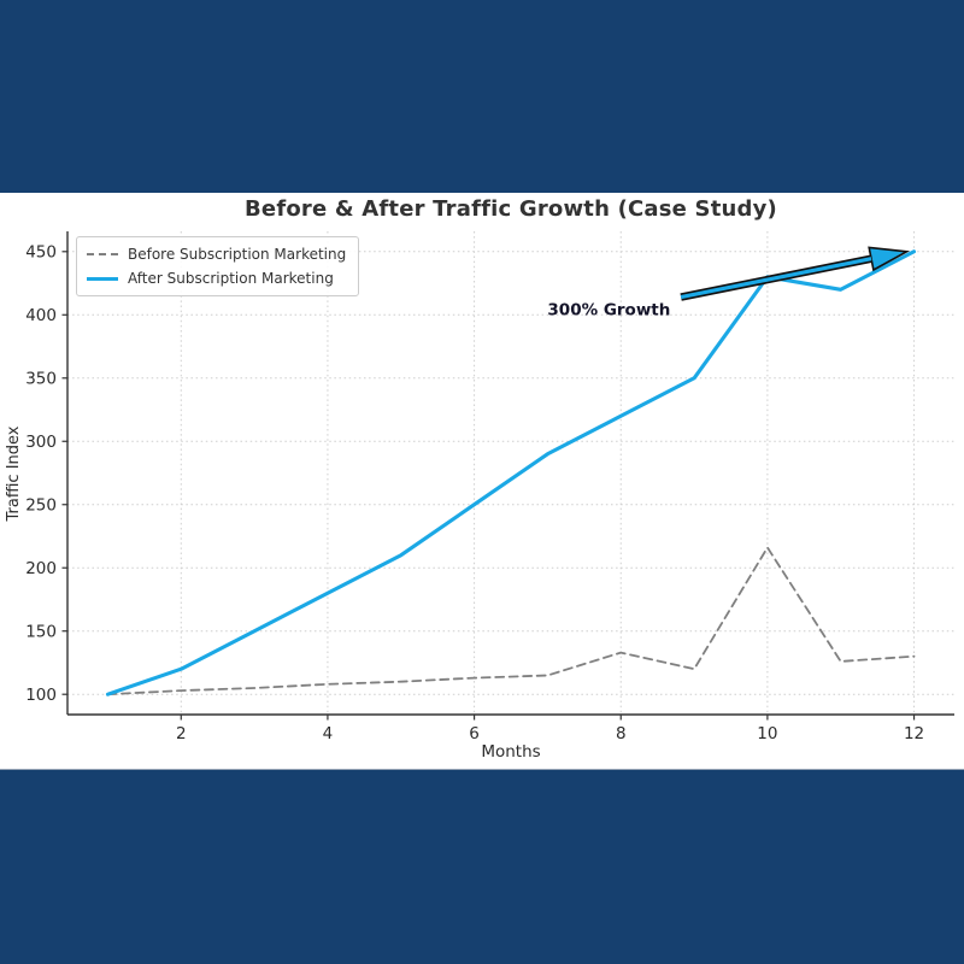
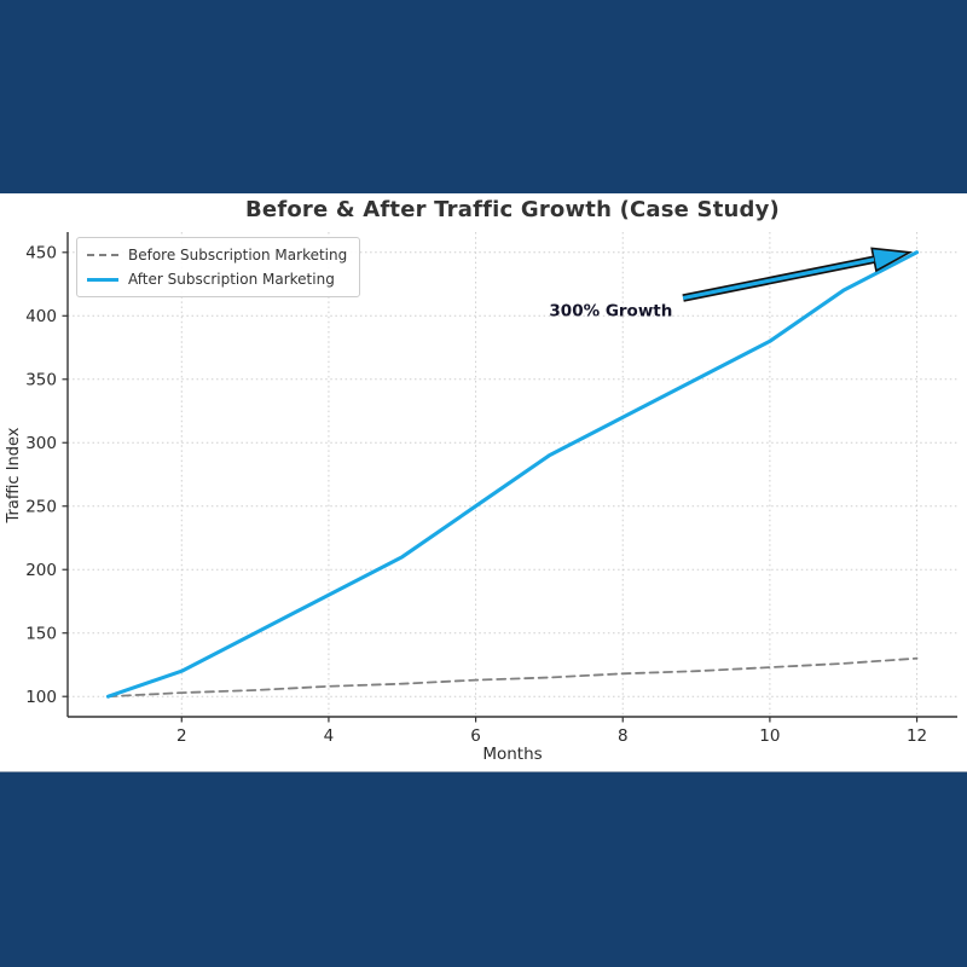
Before Subscription Marketing/8: 133 -> 118
Before Subscription Marketing/10: 216 -> 123
After Subscription Marketing/10: 430 -> 380
